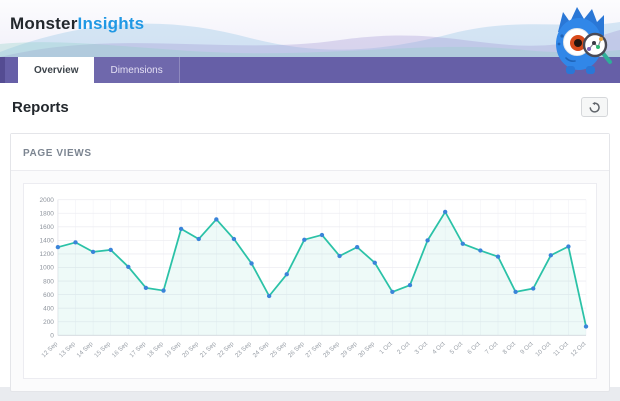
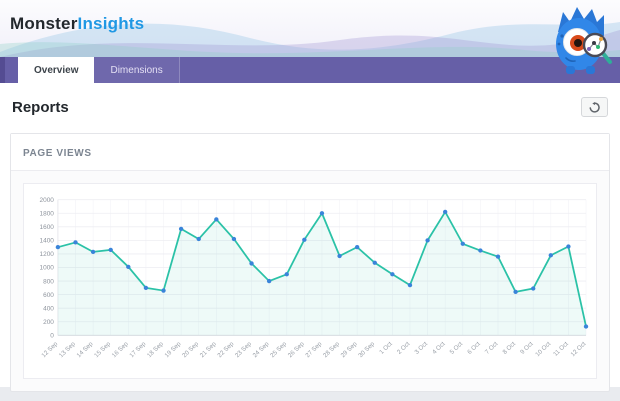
24 Sep: 600 -> 800
27 Sep: 1500 -> 1800
1 Oct: 600 -> 900
